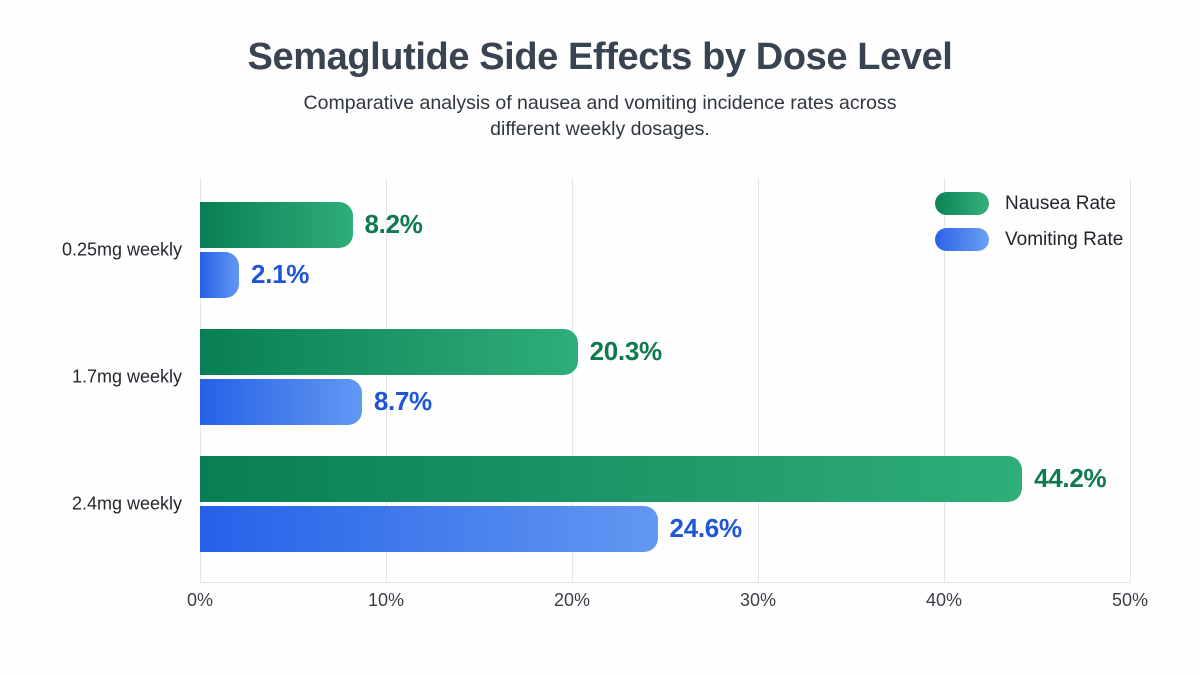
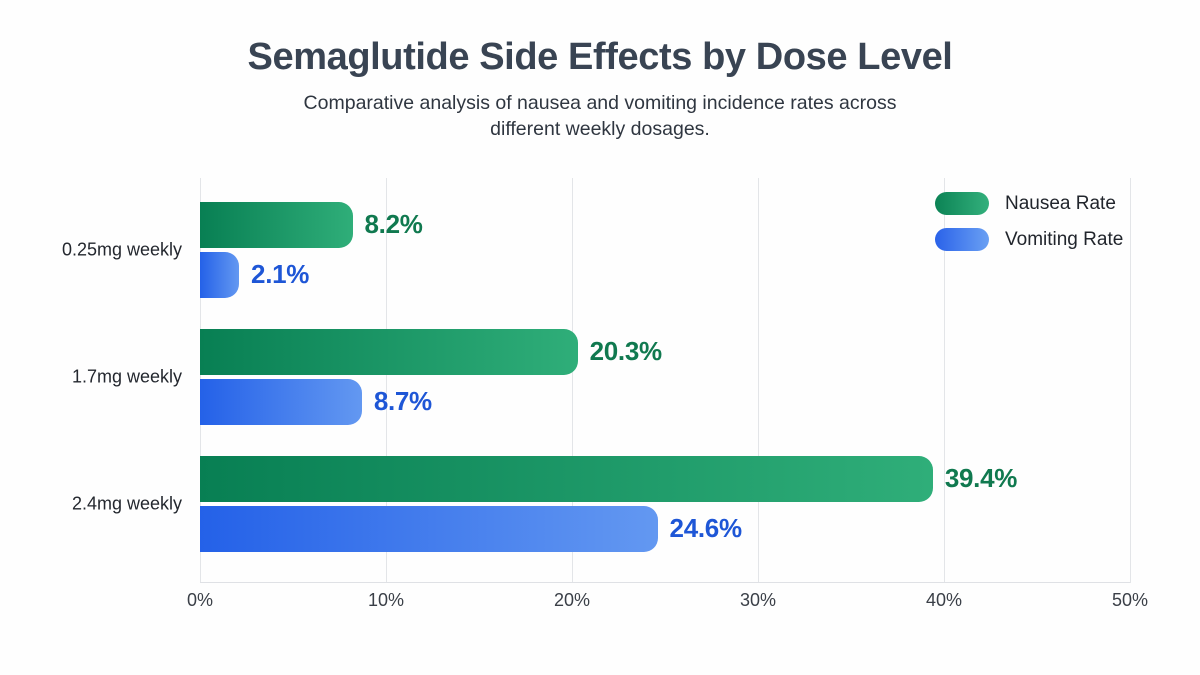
Nausea Rate/2.4mg weekly: 44.2% -> 39.4%
